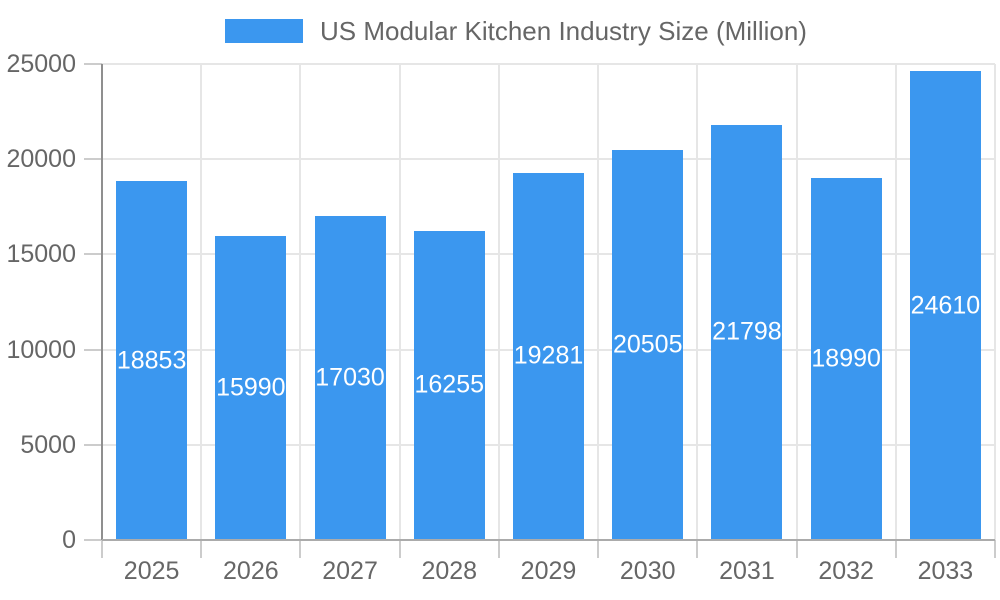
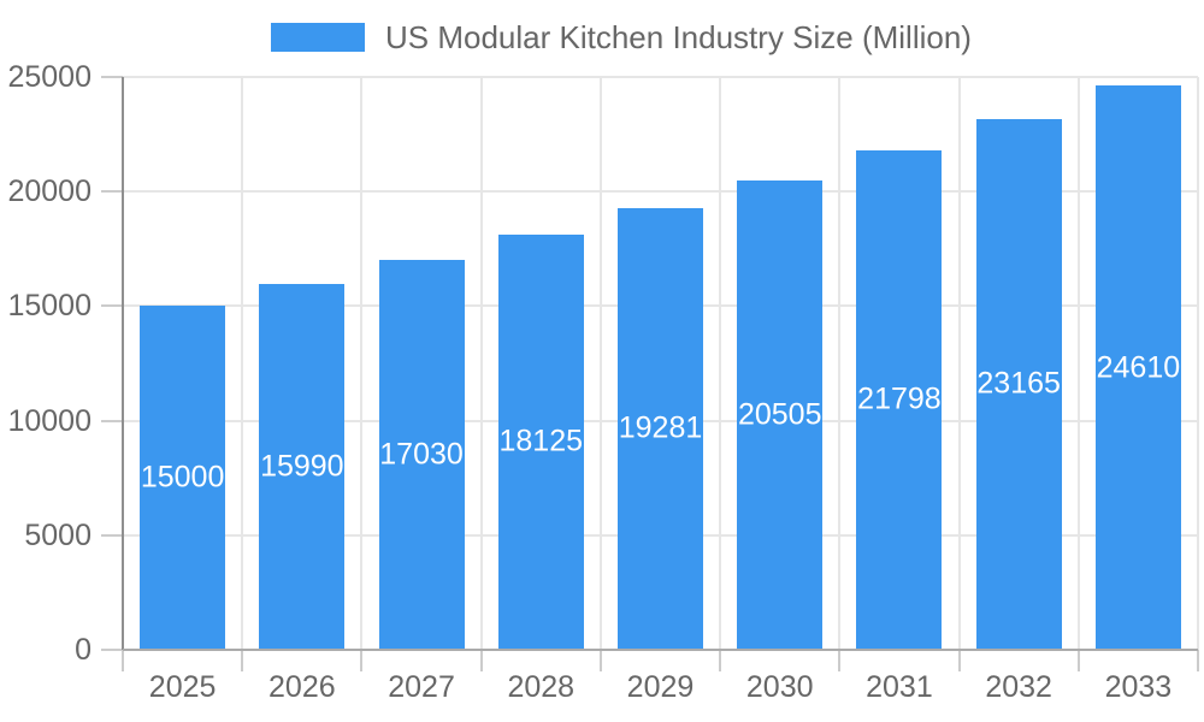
2025: 18853 -> 15000
2028: 16255 -> 18125
2032: 18990 -> 23165
